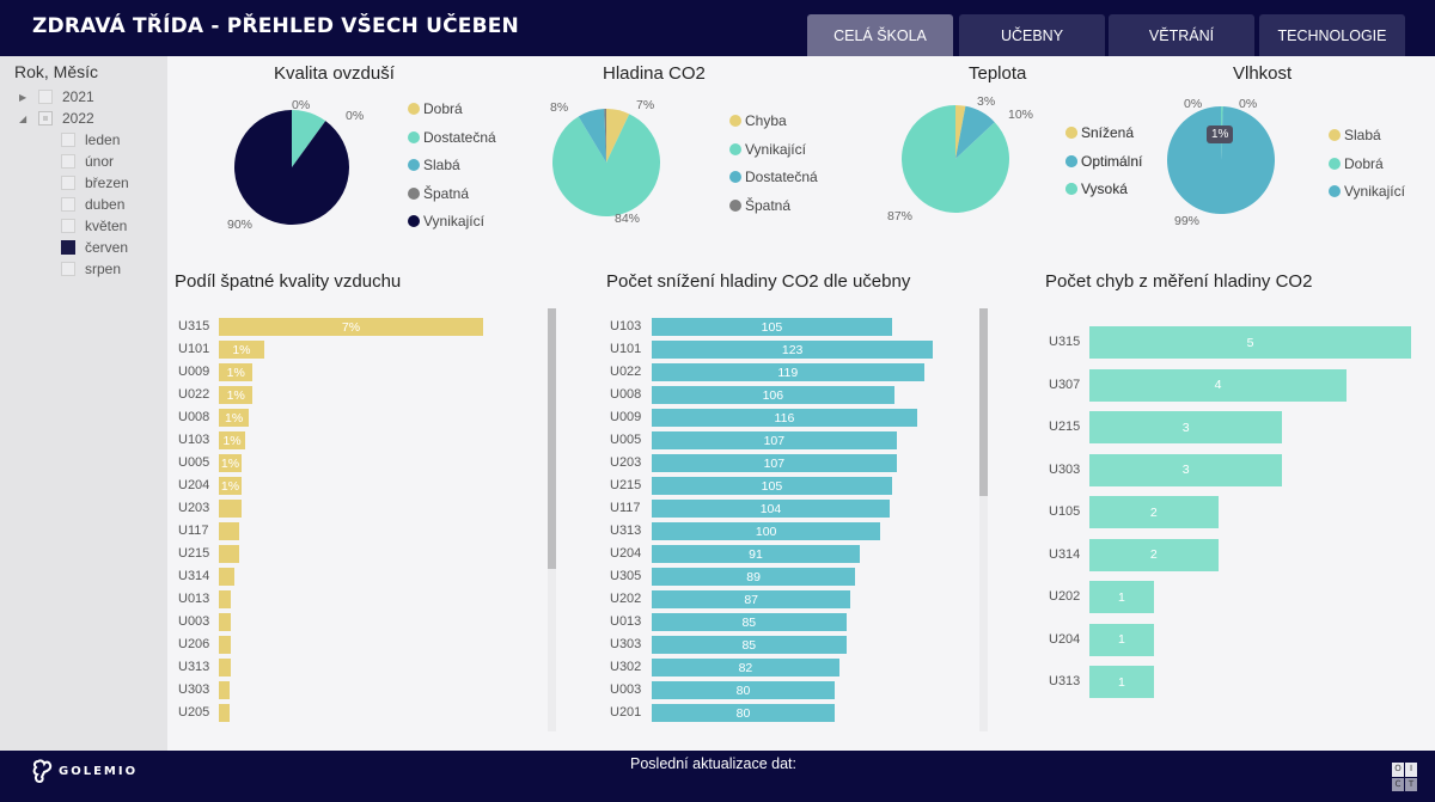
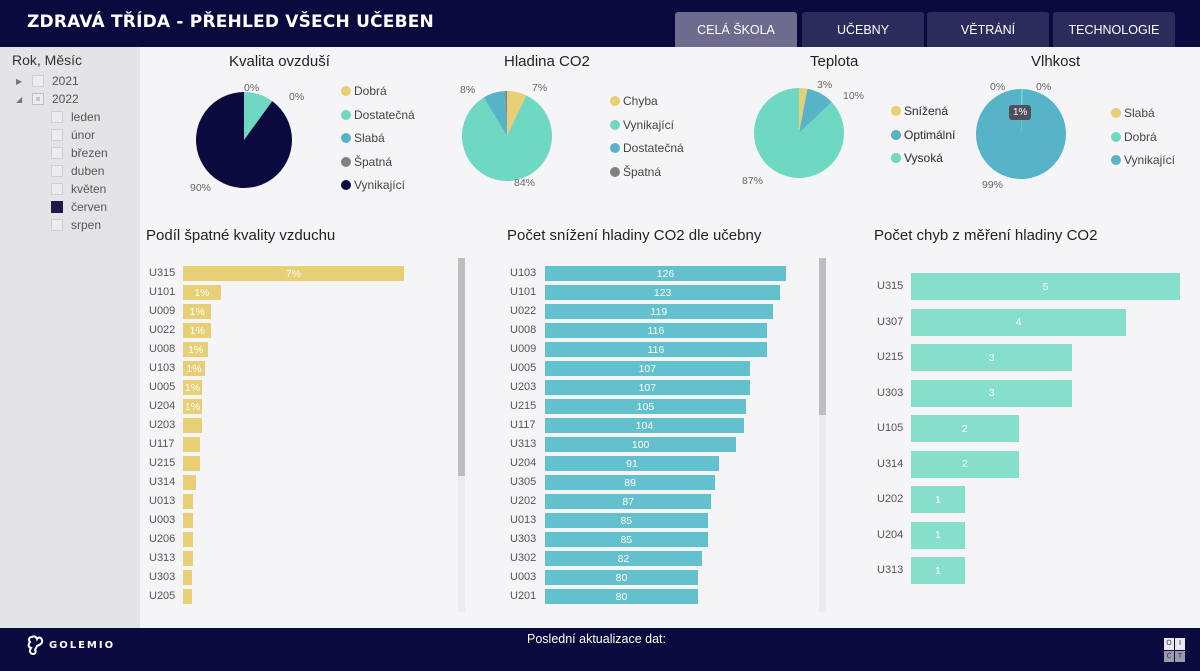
Počet snížení hladiny CO2 dle učebny/U103: 105 -> 126
Počet snížení hladiny CO2 dle učebny/U008: 106 -> 116
